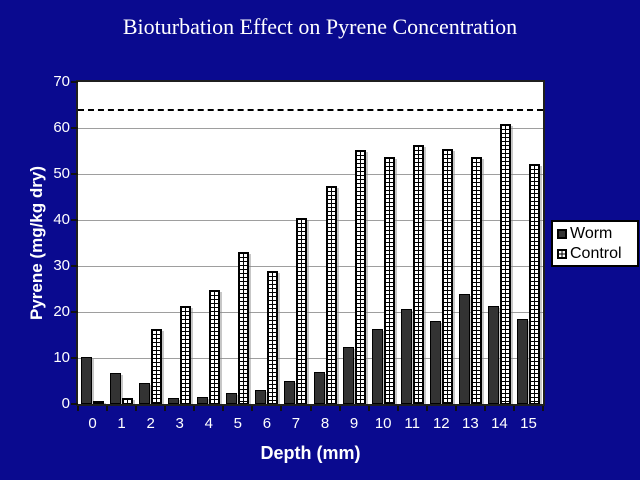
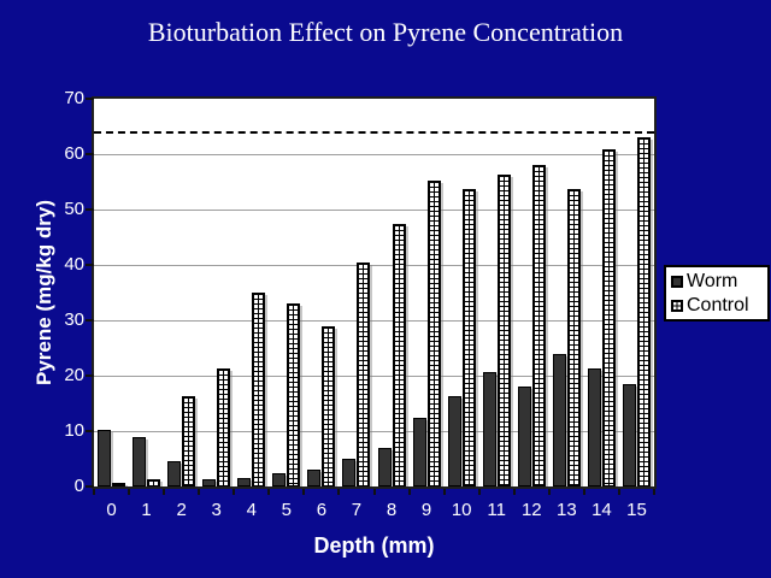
Worm/1: 7 -> 9
Control/4: 25 -> 35
Control/12: 56 -> 58
Control/15: 52 -> 63
